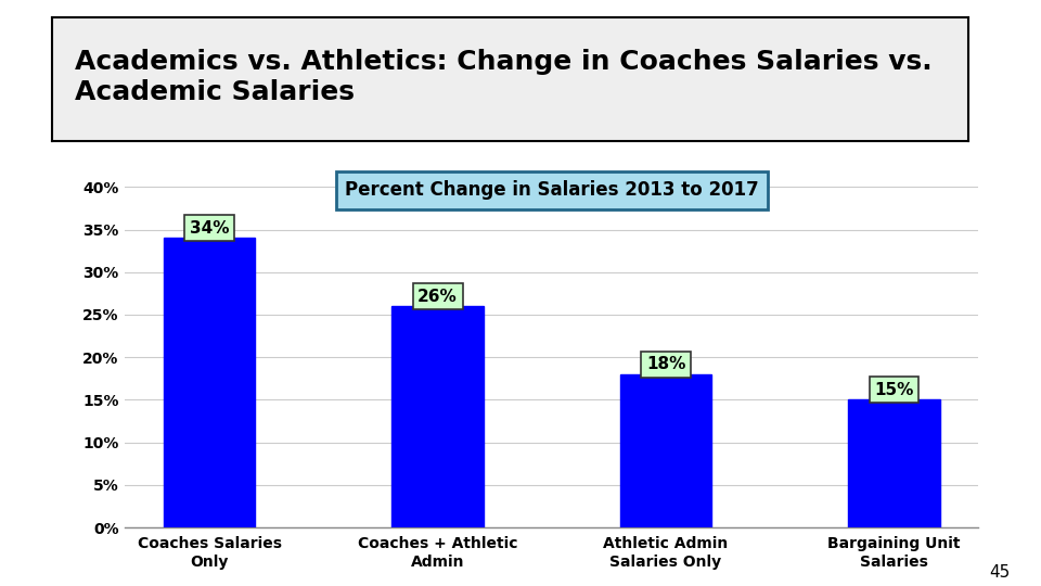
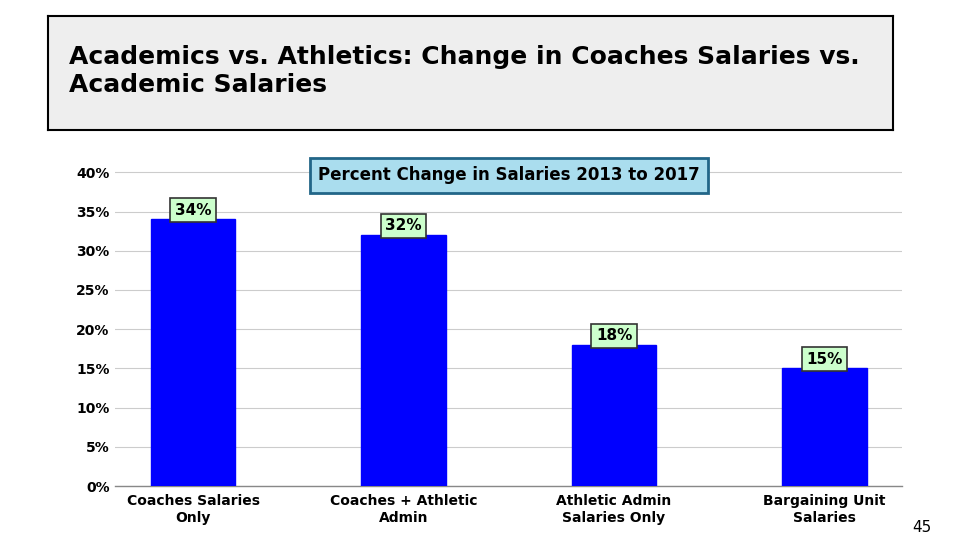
Coaches + Athletic Admin: 26% -> 32%
